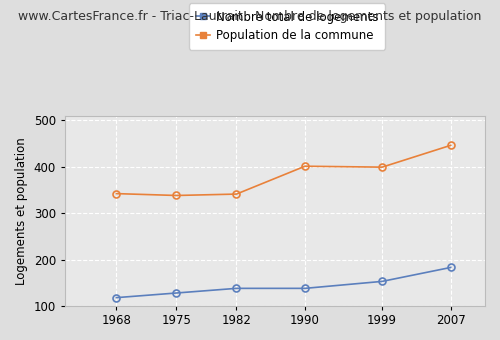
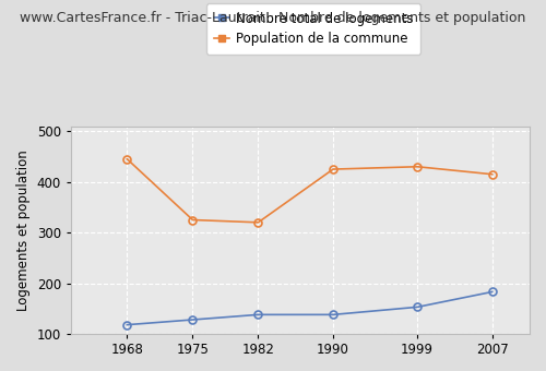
Population de la commune/1968: 342 -> 445
Population de la commune/1975: 338 -> 325
Population de la commune/1982: 341 -> 320
Population de la commune/1990: 401 -> 425
Population de la commune/1999: 399 -> 430
Population de la commune/2007: 446 -> 415
